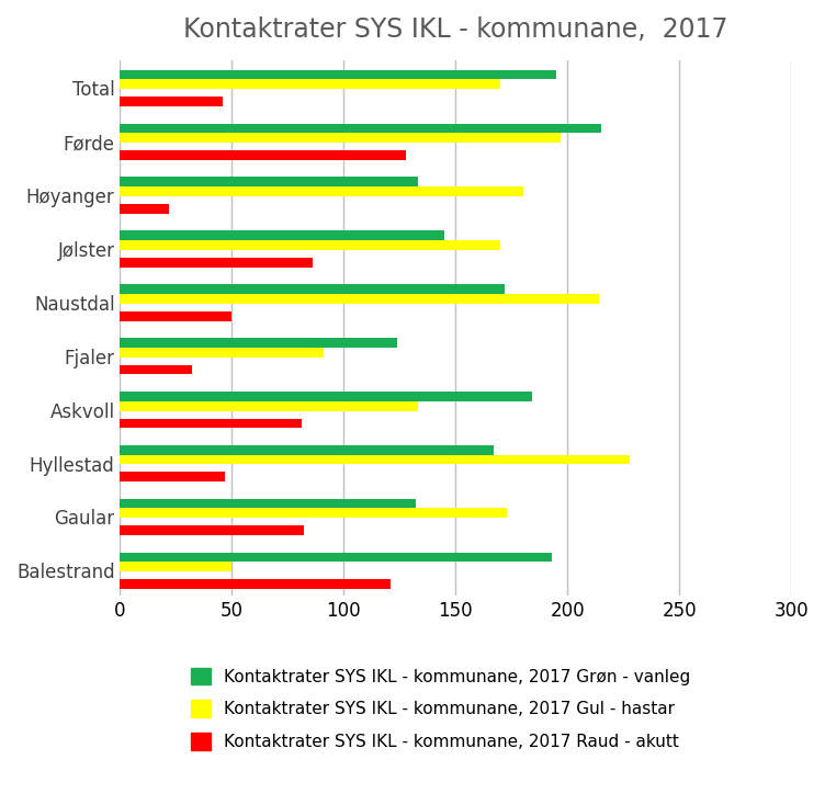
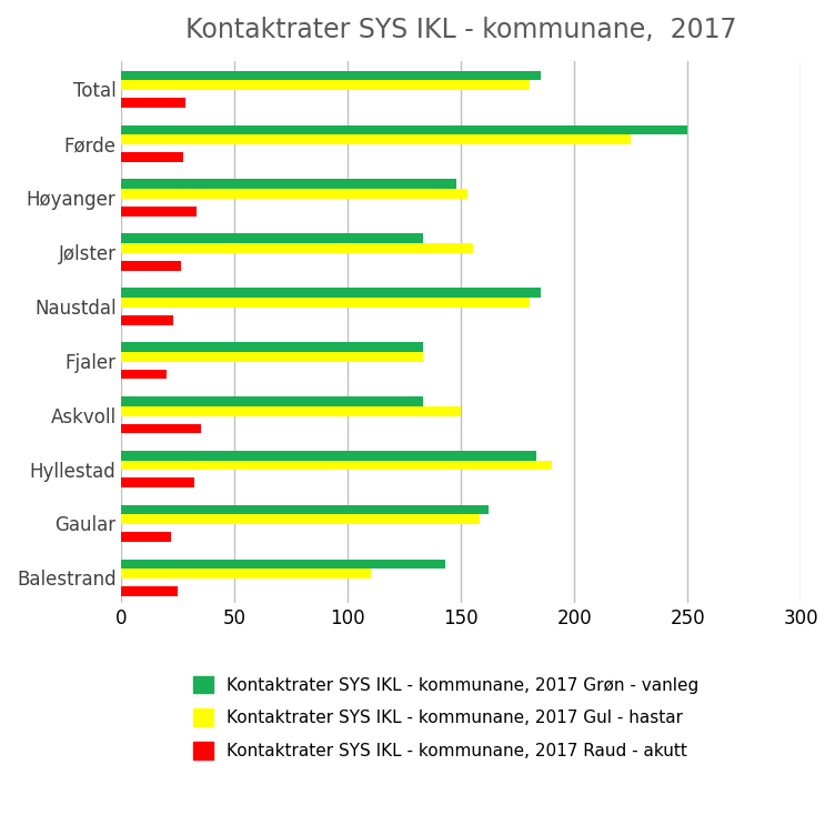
Kontaktrater SYS IKL - kommunane, 2017 Grøn - vanleg/Total: 195 -> 185
Kontaktrater SYS IKL - kommunane, 2017 Gul - hastar/Total: 170 -> 180
Kontaktrater SYS IKL - kommunane, 2017 Raud - akutt/Total: 46 -> 28
Kontaktrater SYS IKL - kommunane, 2017 Grøn - vanleg/Førde: 215 -> 250
Kontaktrater SYS IKL - kommunane, 2017 Gul - hastar/Førde: 197 -> 225
Kontaktrater SYS IKL - kommunane, 2017 Raud - akutt/Førde: 128 -> 27
Kontaktrater SYS IKL - kommunane, 2017 Grøn - vanleg/Høyanger: 133 -> 148
Kontaktrater SYS IKL - kommunane, 2017 Gul - hastar/Høyanger: 180 -> 153
Kontaktrater SYS IKL - kommunane, 2017 Raud - akutt/Høyanger: 22 -> 33
Kontaktrater SYS IKL - kommunane, 2017 Grøn - vanleg/Jølster: 145 -> 133
Kontaktrater SYS IKL - kommunane, 2017 Gul - hastar/Jølster: 170 -> 155
Kontaktrater SYS IKL - kommunane, 2017 Raud - akutt/Jølster: 86 -> 26
Kontaktrater SYS IKL - kommunane, 2017 Grøn - vanleg/Naustdal: 172 -> 185
Kontaktrater SYS IKL - kommunane, 2017 Gul - hastar/Naustdal: 214 -> 180
Kontaktrater SYS IKL - kommunane, 2017 Raud - akutt/Naustdal: 50 -> 23
Kontaktrater SYS IKL - kommunane, 2017 Grøn - vanleg/Fjaler: 124 -> 133
Kontaktrater SYS IKL - kommunane, 2017 Gul - hastar/Fjaler: 91 -> 133
Kontaktrater SYS IKL - kommunane, 2017 Raud - akutt/Fjaler: 32 -> 20
Kontaktrater SYS IKL - kommunane, 2017 Grøn - vanleg/Askvoll: 184 -> 133
Kontaktrater SYS IKL - kommunane, 2017 Gul - hastar/Askvoll: 133 -> 150
Kontaktrater SYS IKL - kommunane, 2017 Raud - akutt/Askvoll: 81 -> 35
Kontaktrater SYS IKL - kommunane, 2017 Grøn - vanleg/Hyllestad: 167 -> 183
Kontaktrater SYS IKL - kommunane, 2017 Gul - hastar/Hyllestad: 228 -> 190
Kontaktrater SYS IKL - kommunane, 2017 Raud - akutt/Hyllestad: 47 -> 32
Kontaktrater SYS IKL - kommunane, 2017 Grøn - vanleg/Gaular: 132 -> 162
Kontaktrater SYS IKL - kommunane, 2017 Gul - hastar/Gaular: 173 -> 158
Kontaktrater SYS IKL - kommunane, 2017 Raud - akutt/Gaular: 82 -> 22
Kontaktrater SYS IKL - kommunane, 2017 Grøn - vanleg/Balestrand: 193 -> 143
Kontaktrater SYS IKL - kommunane, 2017 Gul - hastar/Balestrand: 50 -> 110
Kontaktrater SYS IKL - kommunane, 2017 Raud - akutt/Balestrand: 121 -> 25
